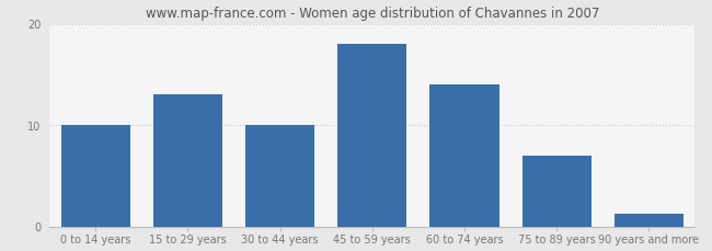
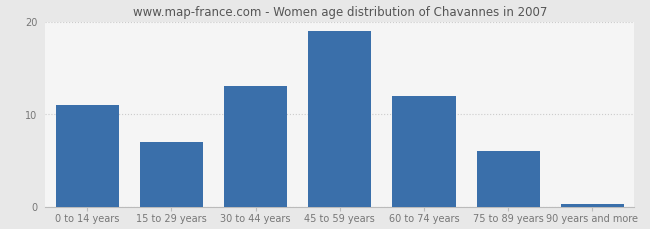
0 to 14 years: 10.0 -> 11.0
15 to 29 years: 13.0 -> 7.0
30 to 44 years: 10.0 -> 13.0
45 to 59 years: 18.0 -> 19.0
60 to 74 years: 14.0 -> 12.0
75 to 89 years: 7.0 -> 6.0
90 years and more: 1.2 -> 0.3
